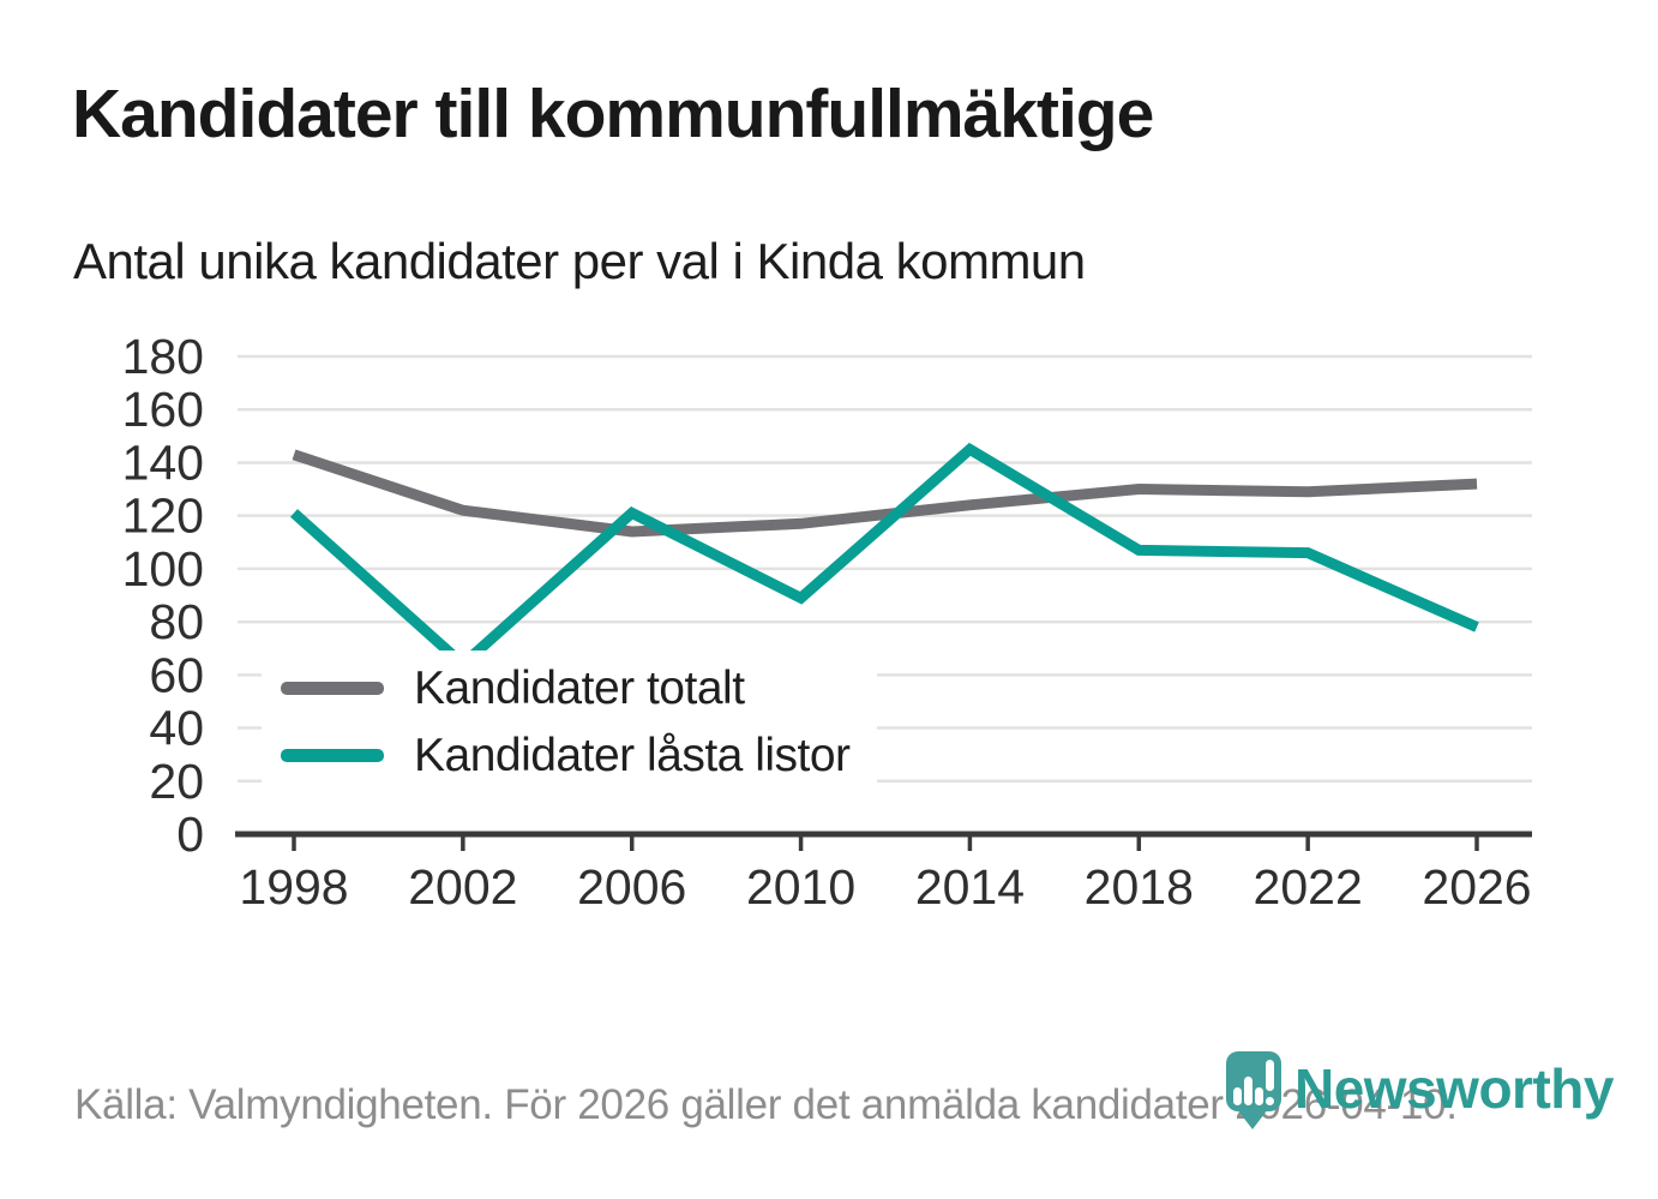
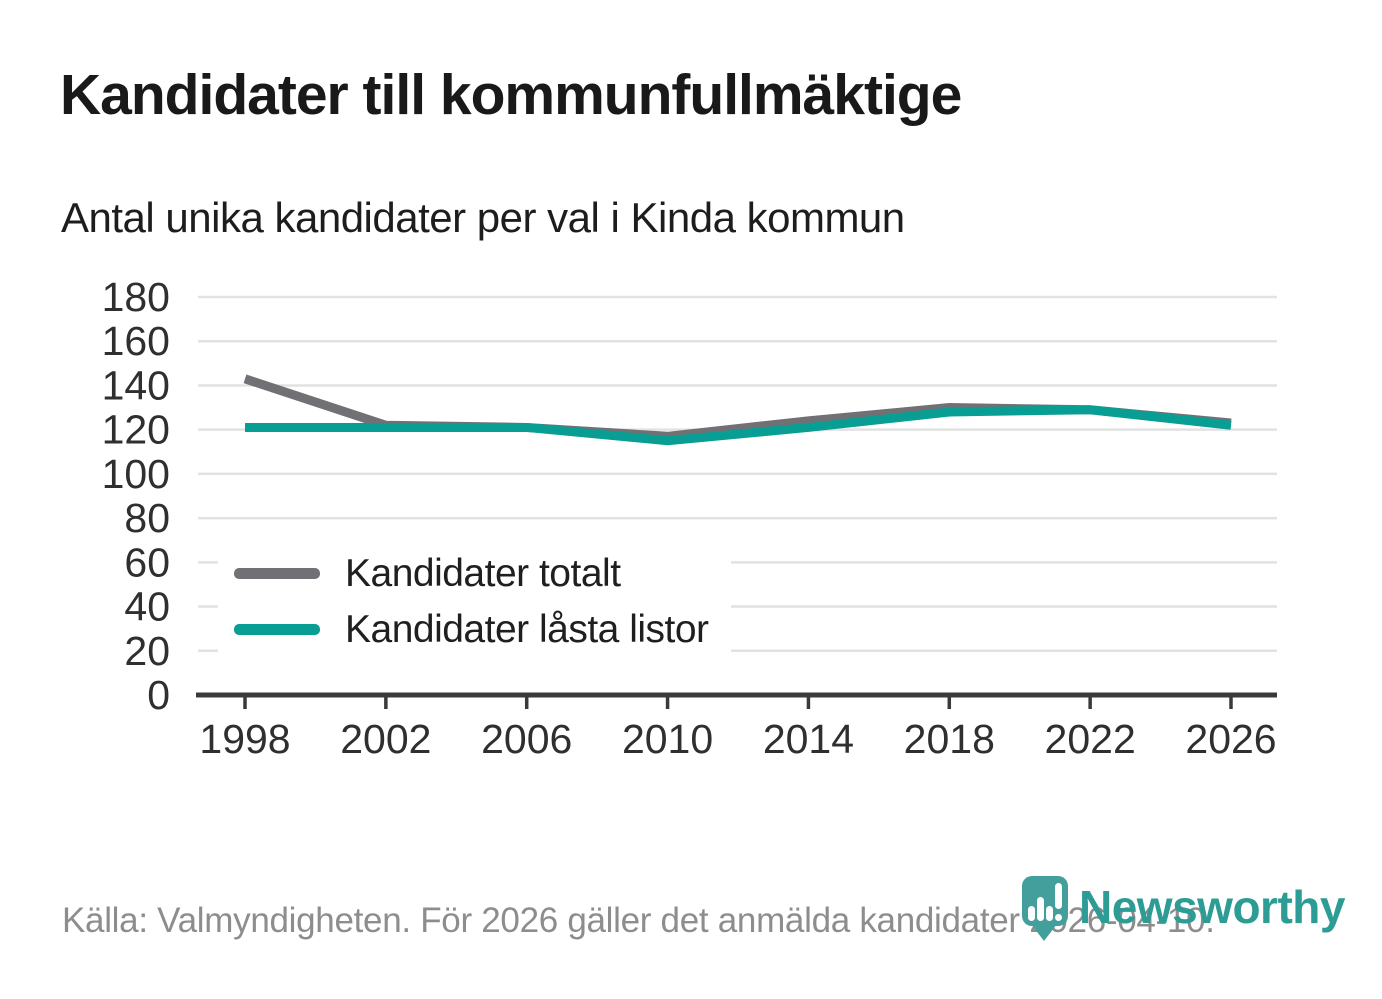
Kandidater låsta listor/2002: 64 -> 121
Kandidater totalt/2006: 114 -> 121
Kandidater låsta listor/2010: 89 -> 115
Kandidater låsta listor/2014: 145 -> 121
Kandidater låsta listor/2018: 107 -> 128
Kandidater låsta listor/2022: 106 -> 129
Kandidater totalt/2026: 132 -> 123
Kandidater låsta listor/2026: 78 -> 122
